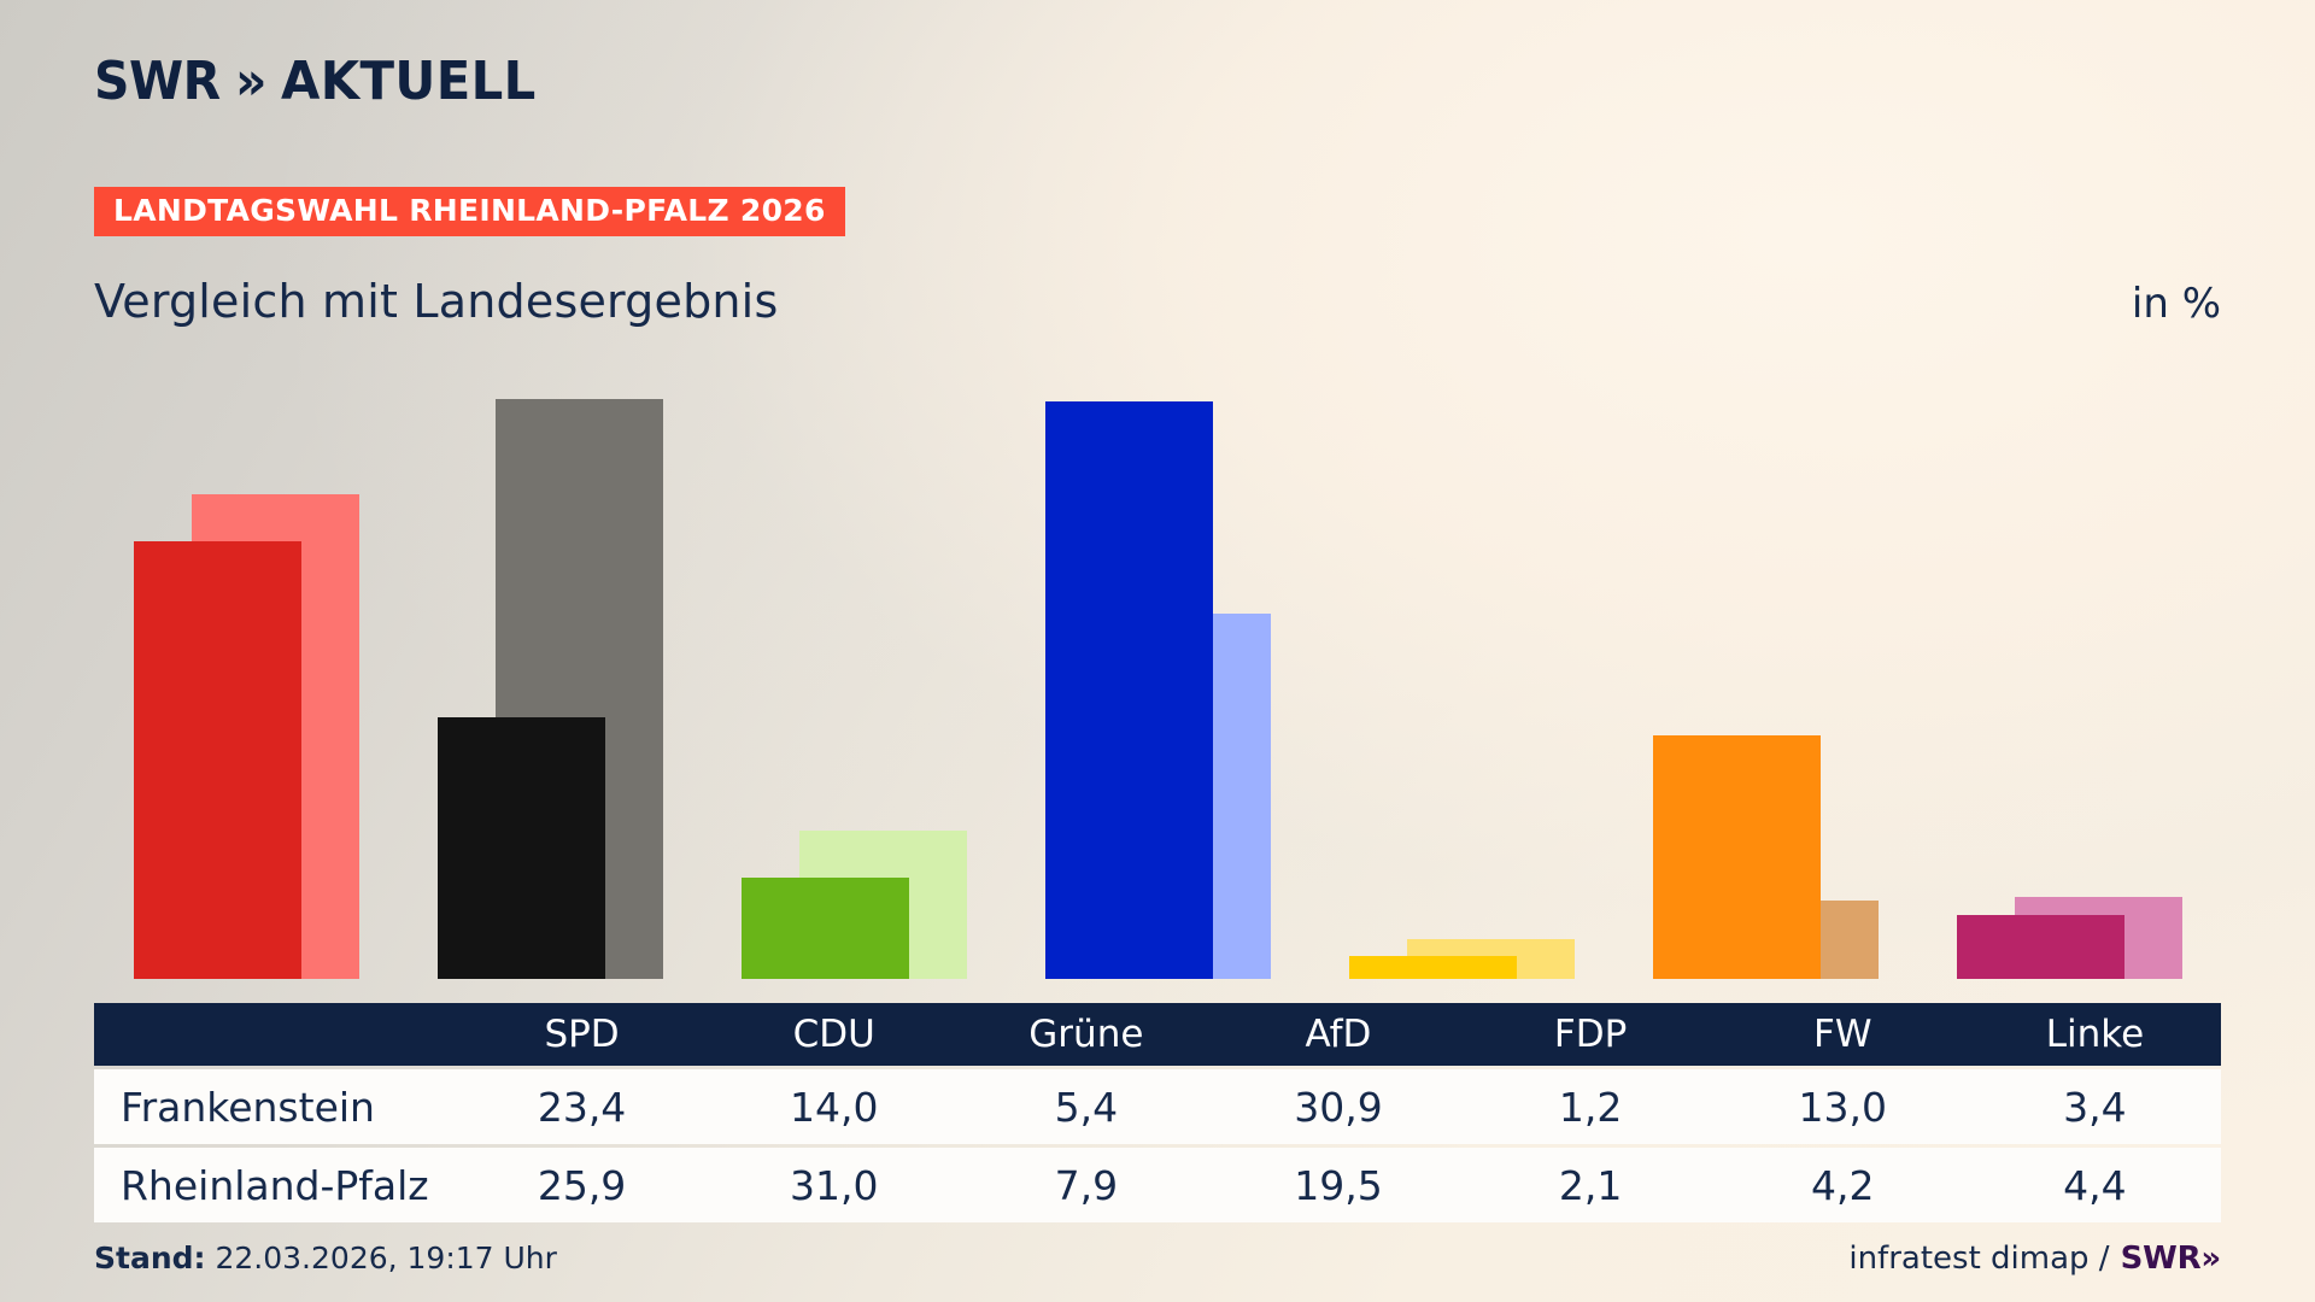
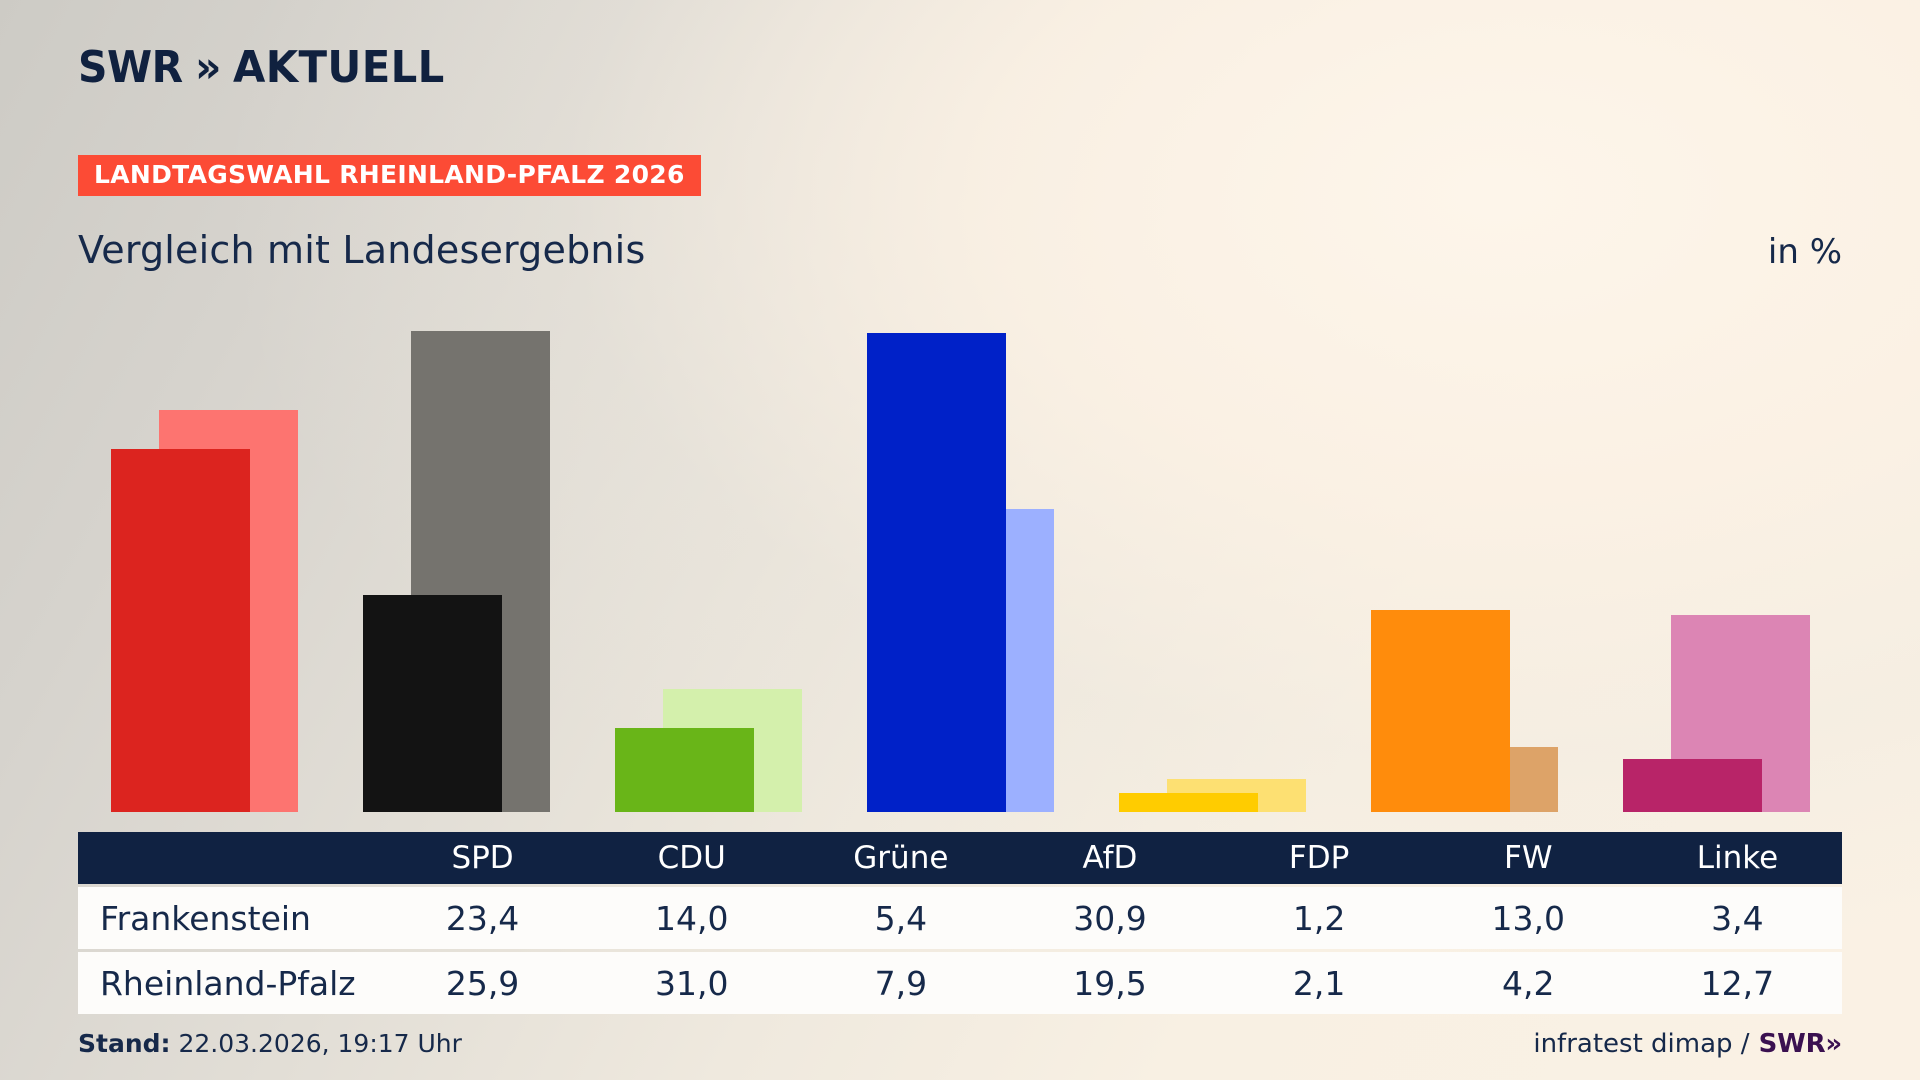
Rheinland-Pfalz/Linke: 4,4 -> 12,7
